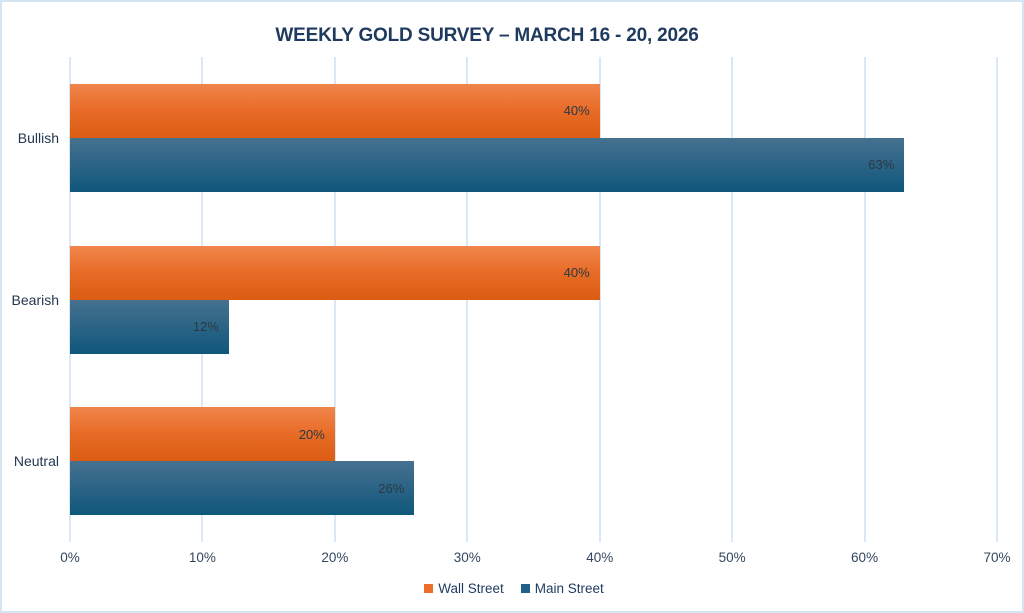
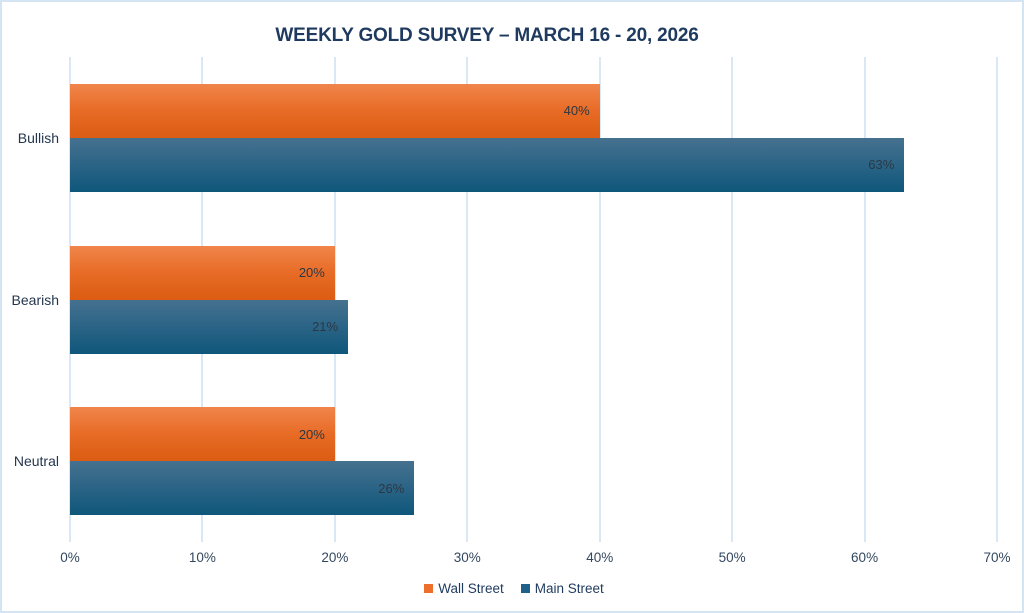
Wall Street/Bearish: 40% -> 20%
Main Street/Bearish: 12% -> 21%
